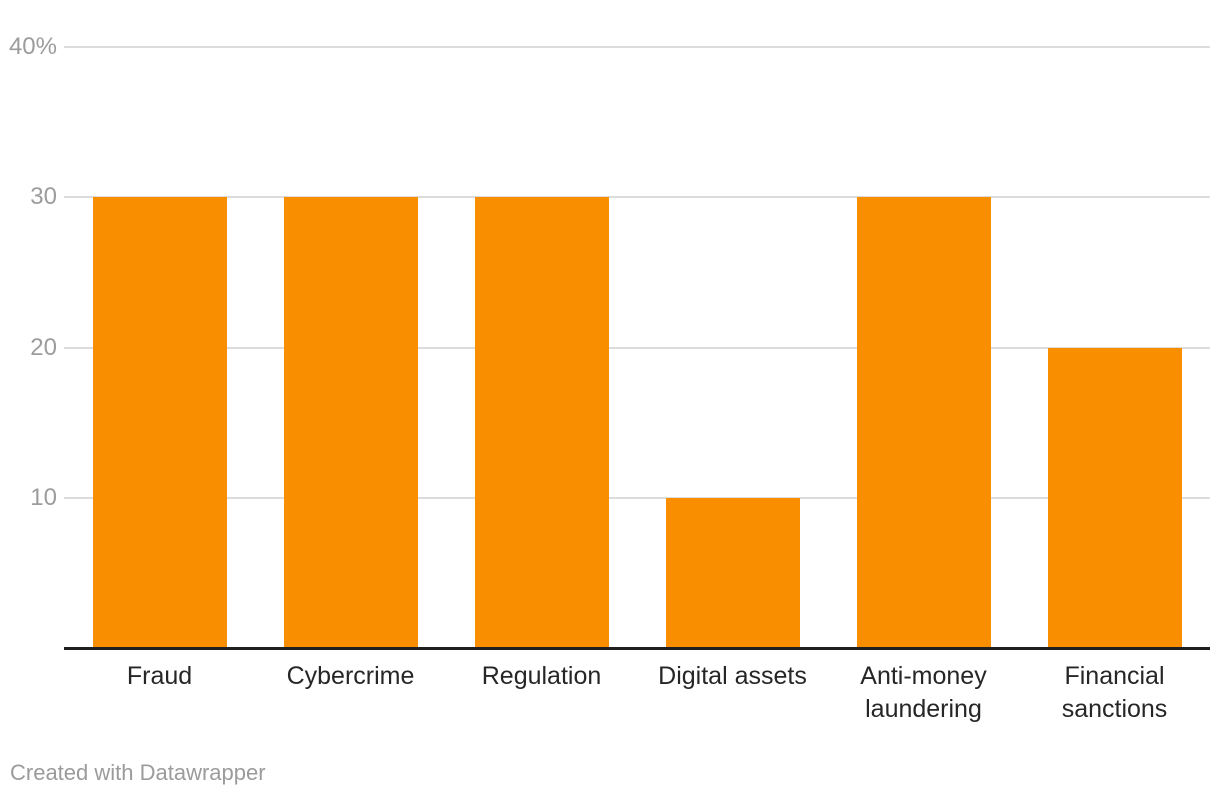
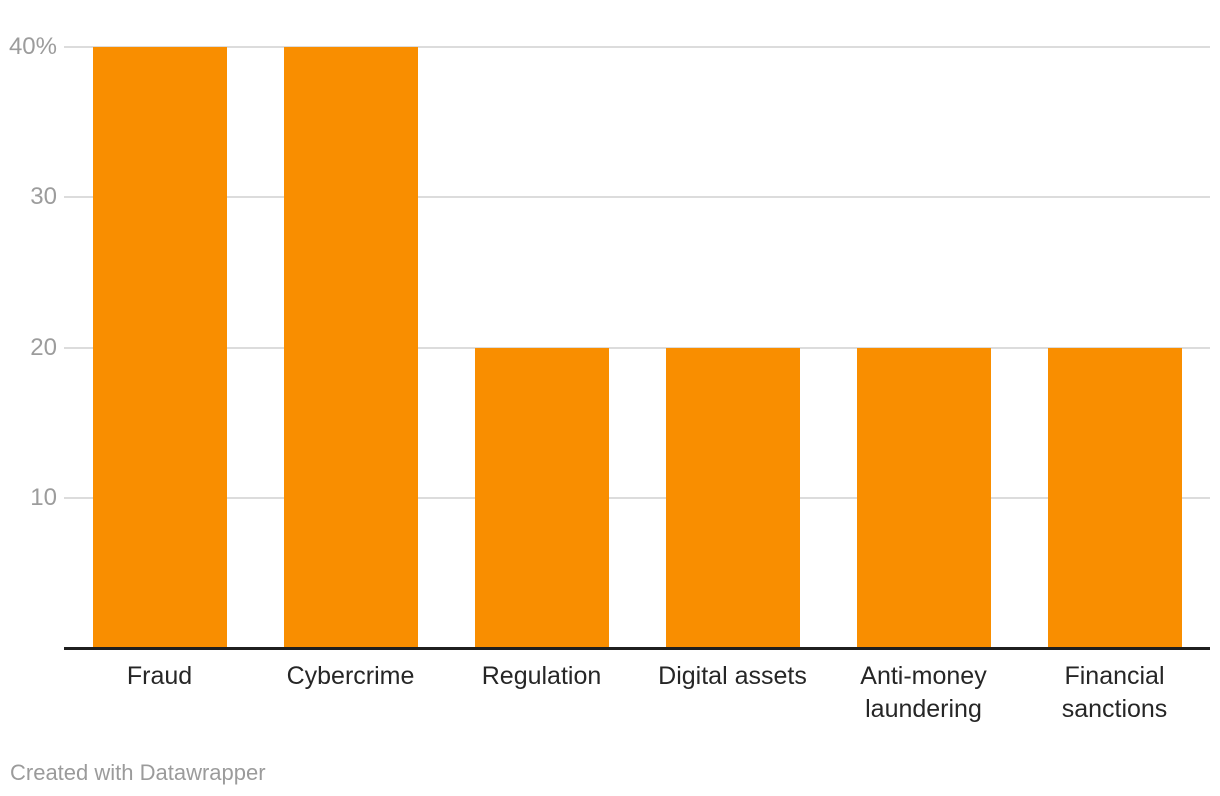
Fraud: 30% -> 40%
Cybercrime: 30% -> 40%
Regulation: 30% -> 20%
Digital assets: 10% -> 20%
Anti-money laundering: 30% -> 20%
